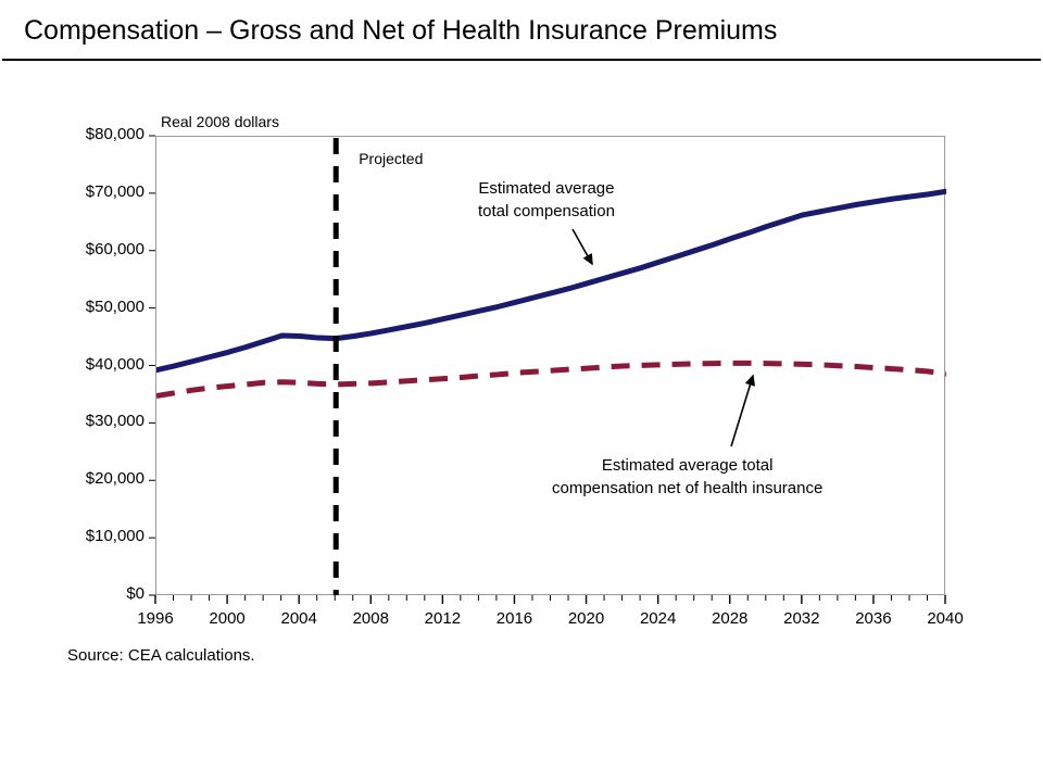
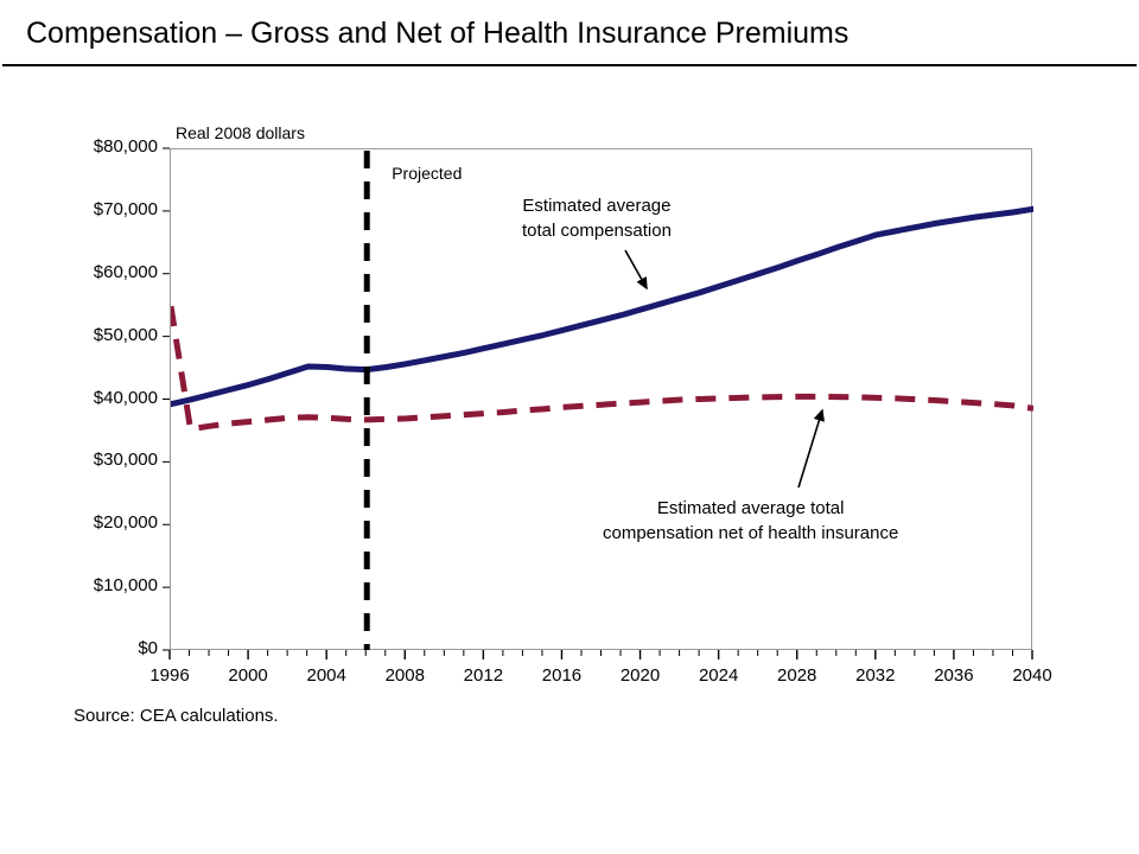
Estimated average total compensation net of health insurance/1996: $35000 -> $55000
